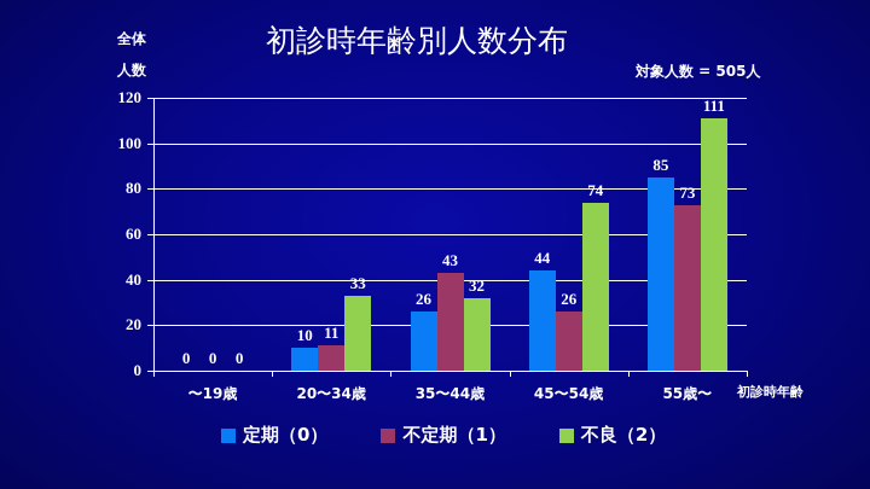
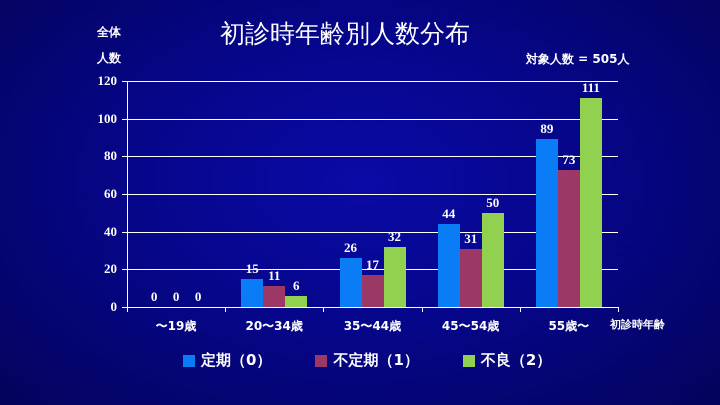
定期（0）/20〜34歳: 10 -> 15
不良（2）/20〜34歳: 33 -> 6
不定期（1）/35〜44歳: 43 -> 17
不定期（1）/45〜54歳: 26 -> 31
不良（2）/45〜54歳: 74 -> 50
定期（0）/55歳〜: 85 -> 89
